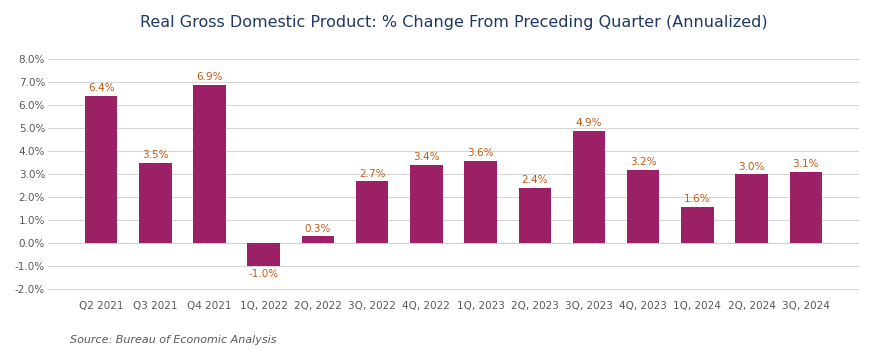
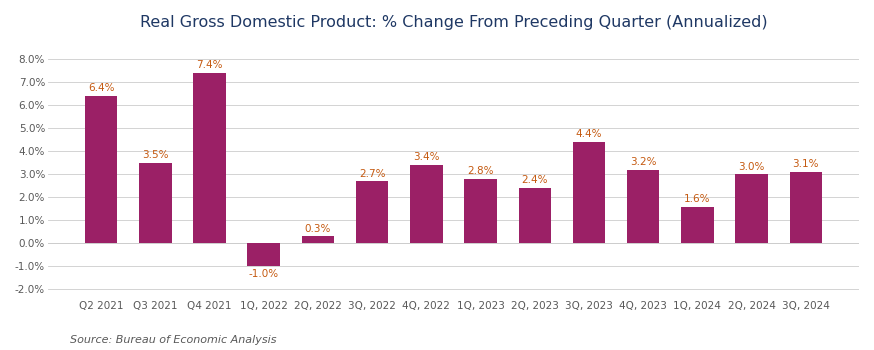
Q4 2021: 6.9% -> 7.4%
1Q, 2023: 3.6% -> 2.8%
3Q, 2023: 4.9% -> 4.4%
